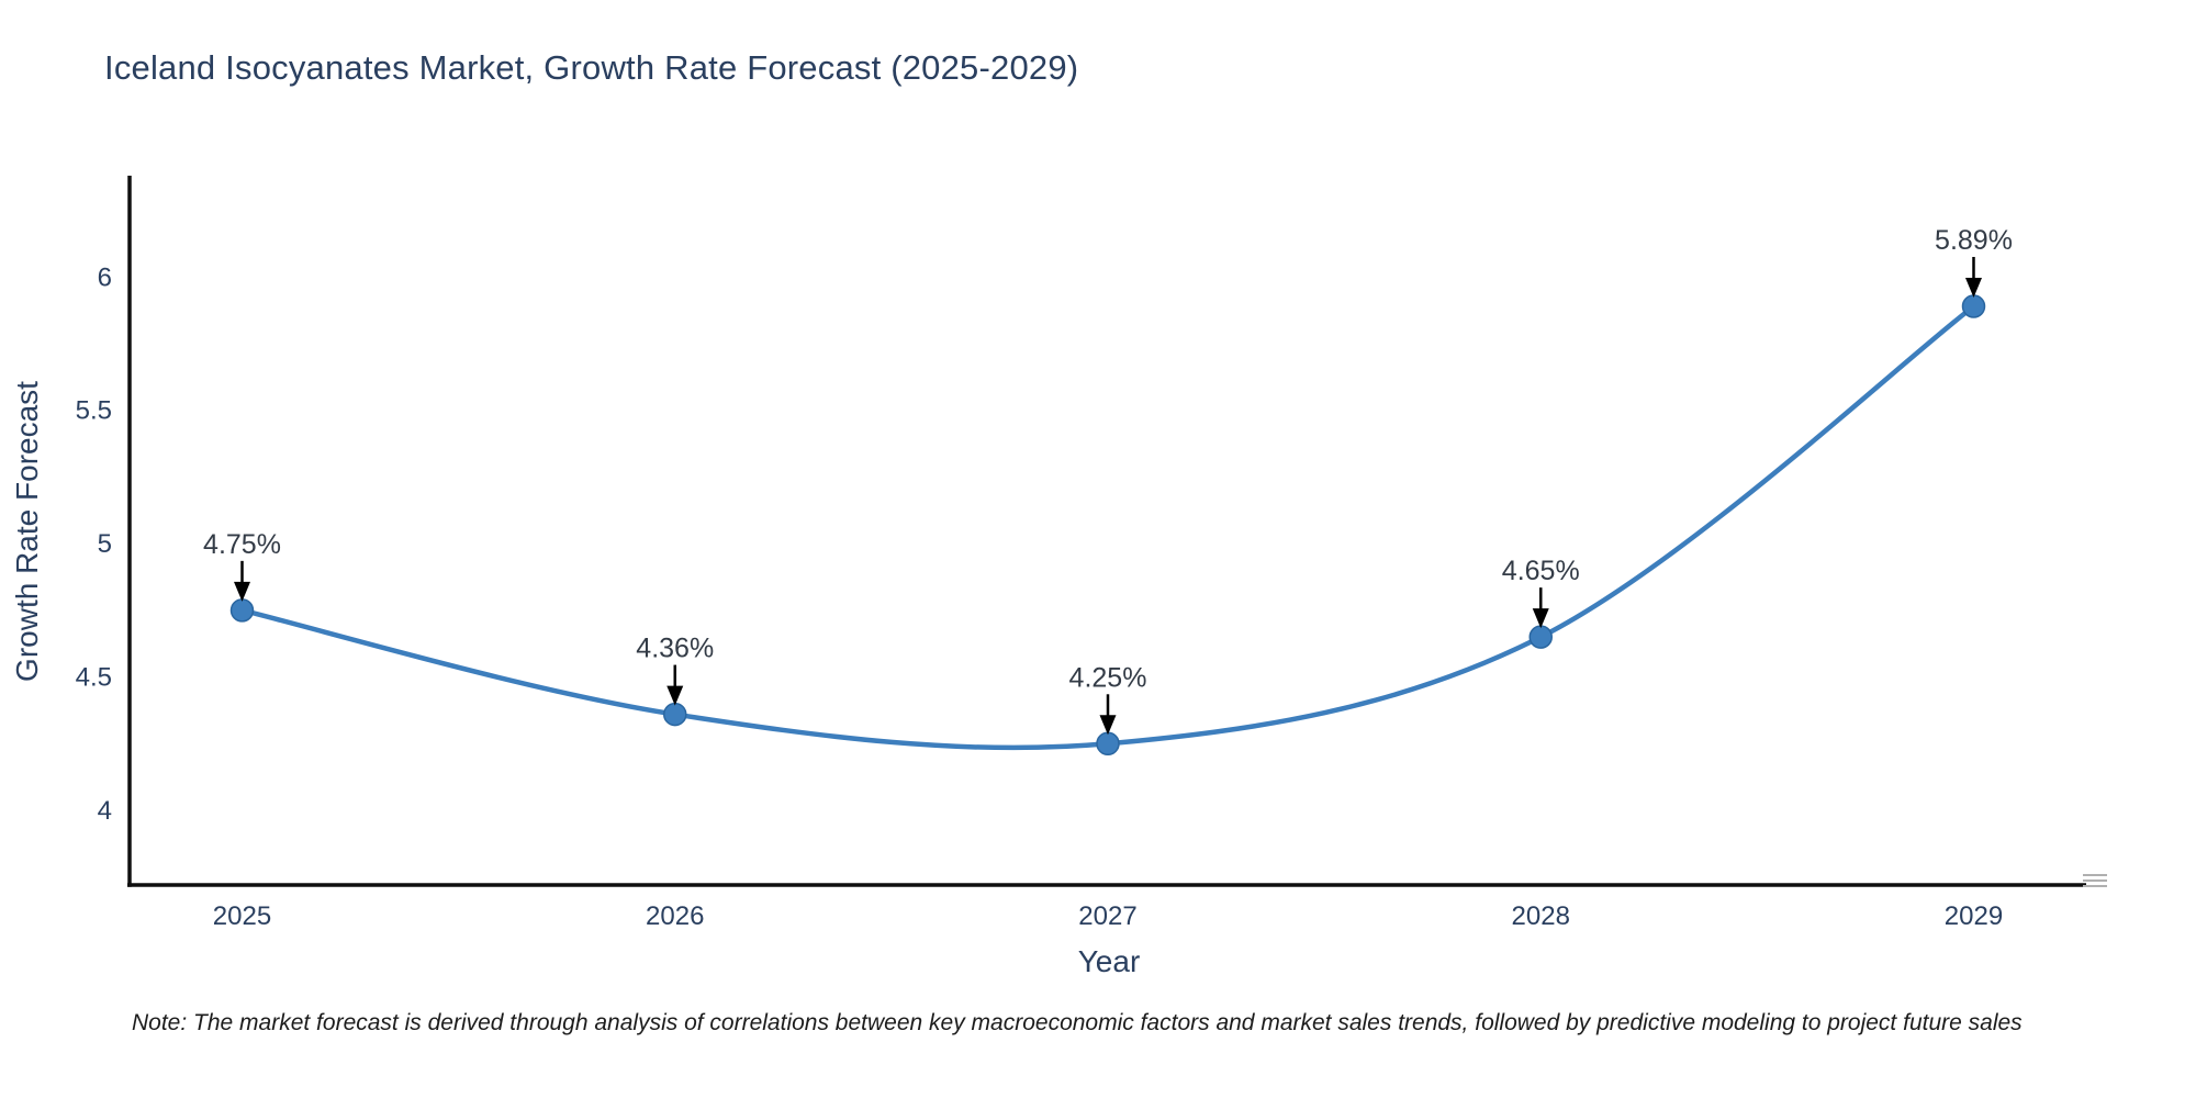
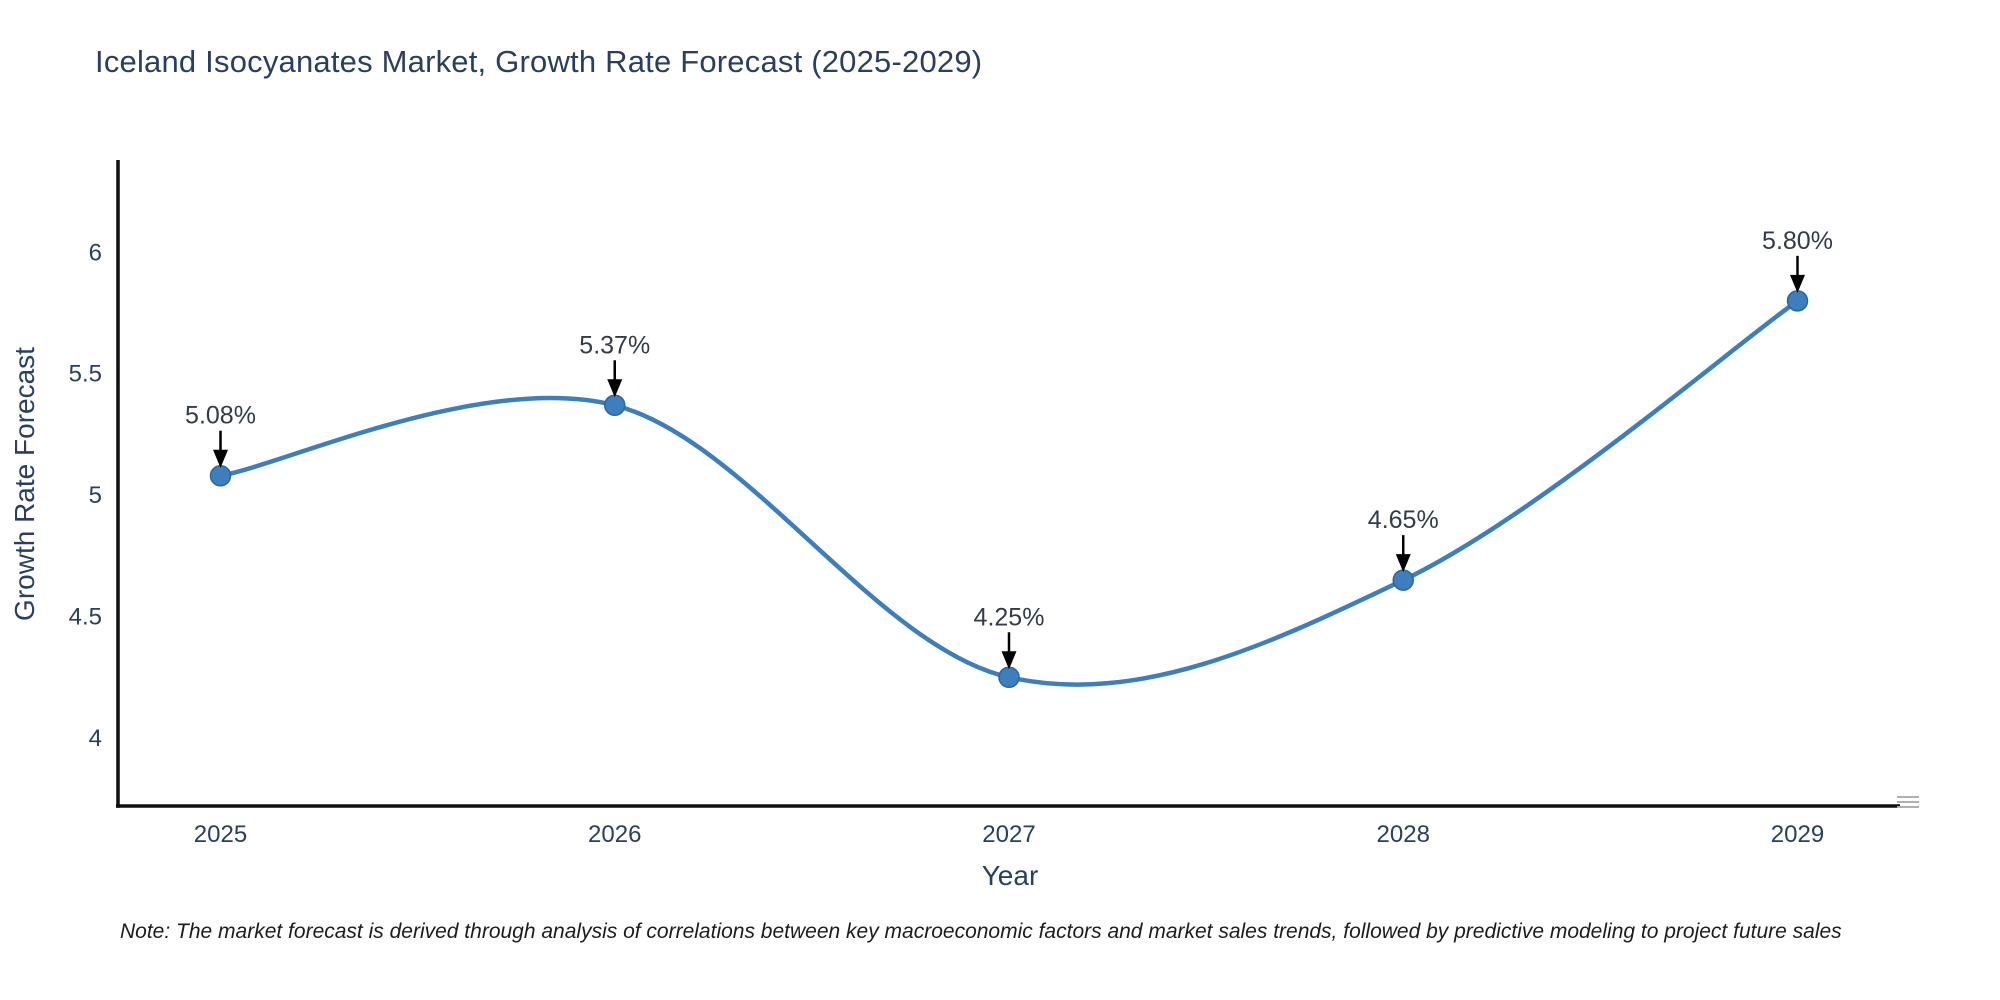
2025: 4.75% -> 5.08%
2026: 4.36% -> 5.37%
2029: 5.89% -> 5.80%
